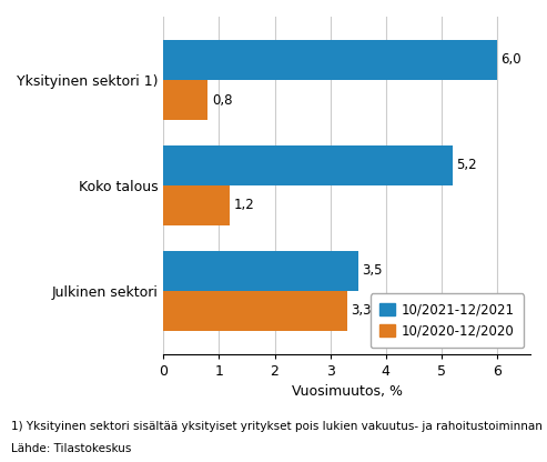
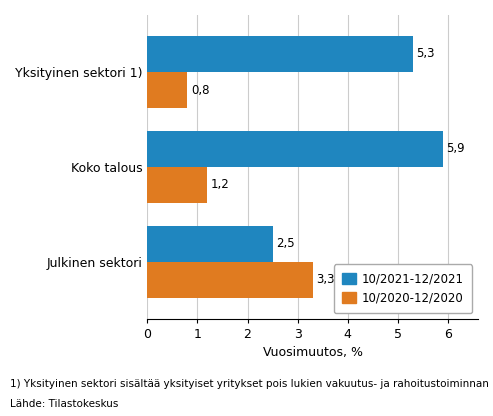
10/2021-12/2021/Yksityinen sektori 1): 6,0 -> 5,3
10/2021-12/2021/Koko talous: 5,2 -> 5,9
10/2021-12/2021/Julkinen sektori: 3,5 -> 2,5
